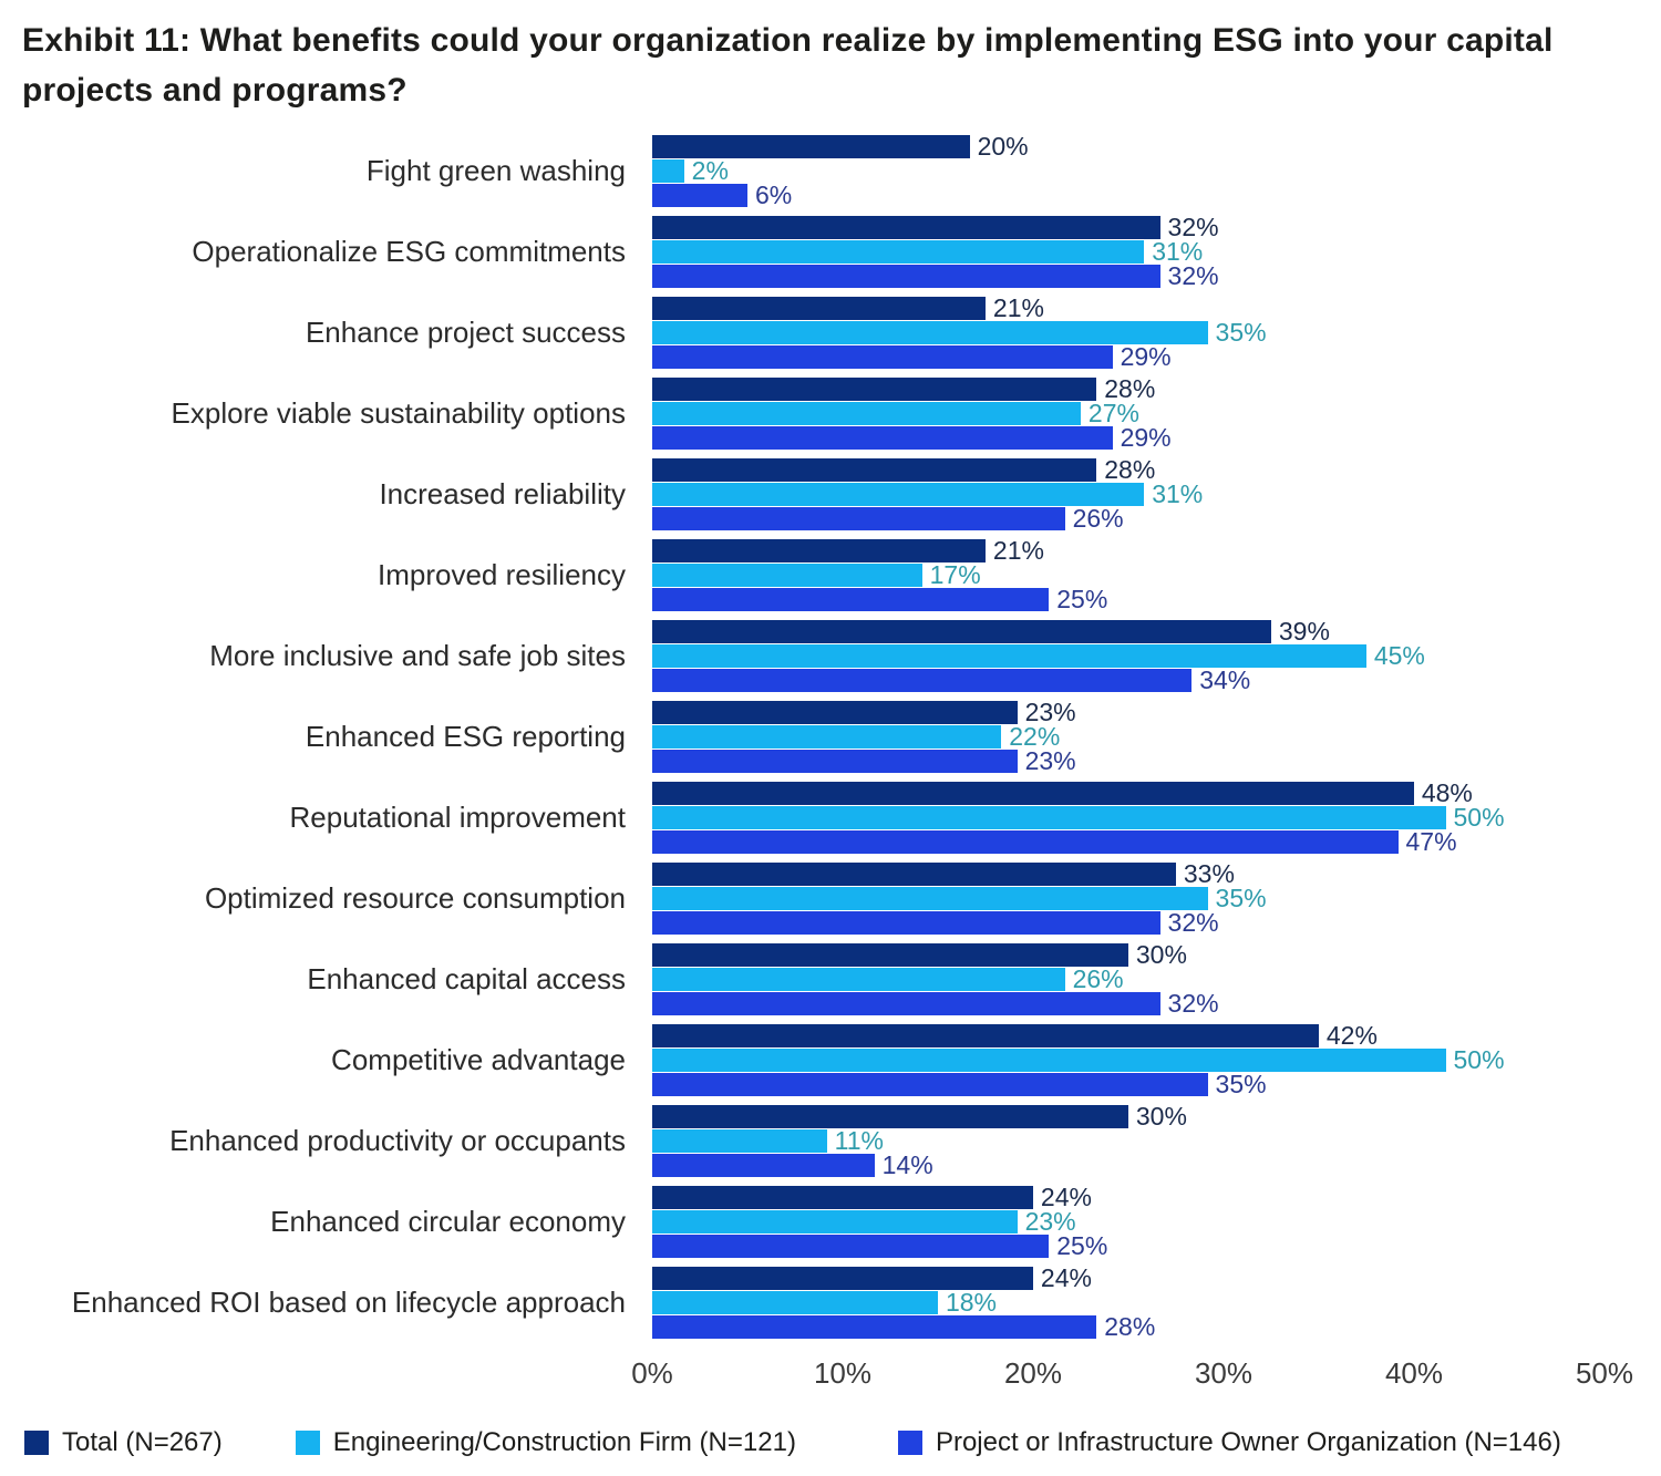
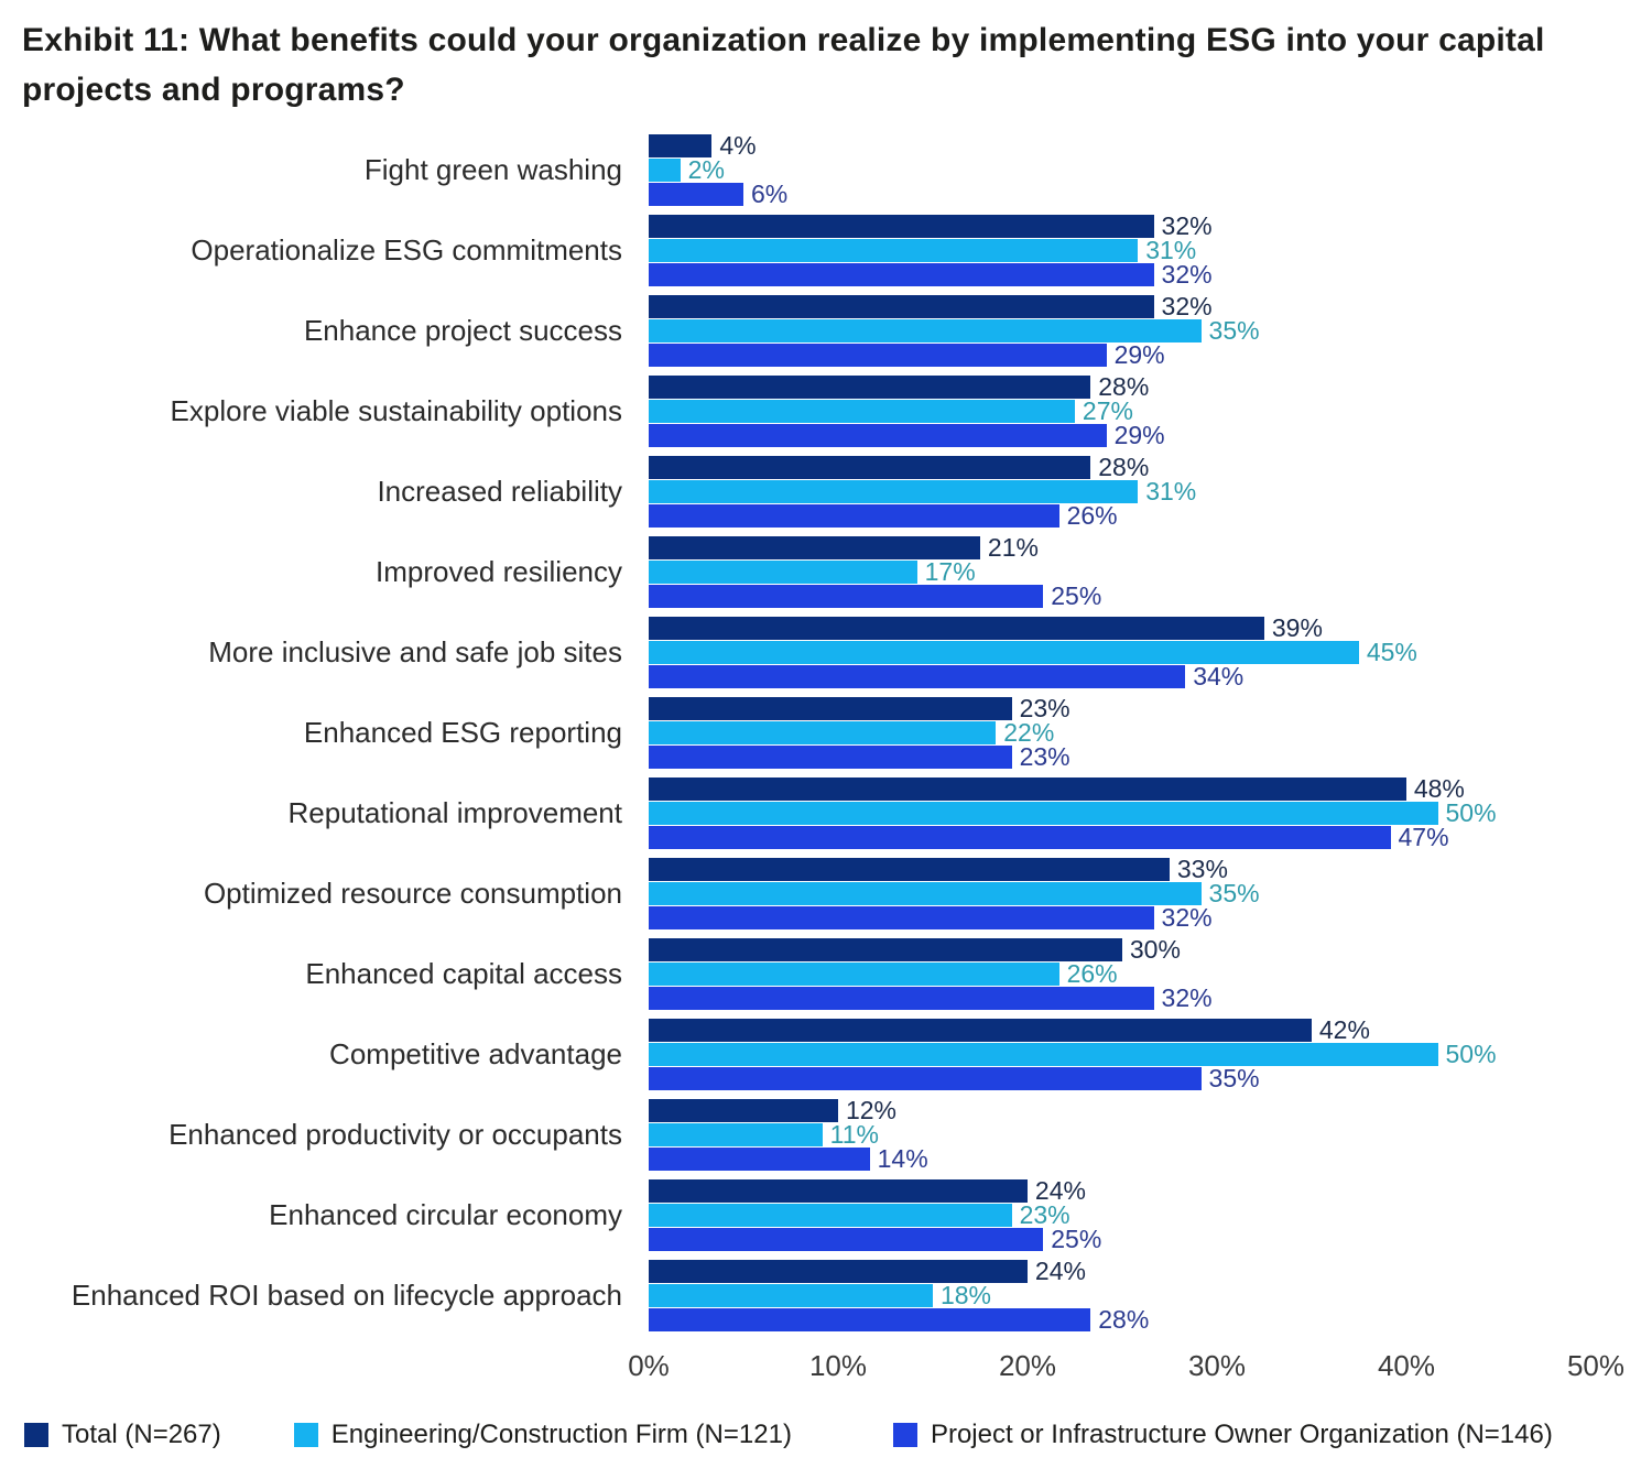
Total (N=267)/Fight green washing: 20% -> 4%
Total (N=267)/Enhance project success: 21% -> 32%
Total (N=267)/Enhanced productivity or occupants: 30% -> 12%
